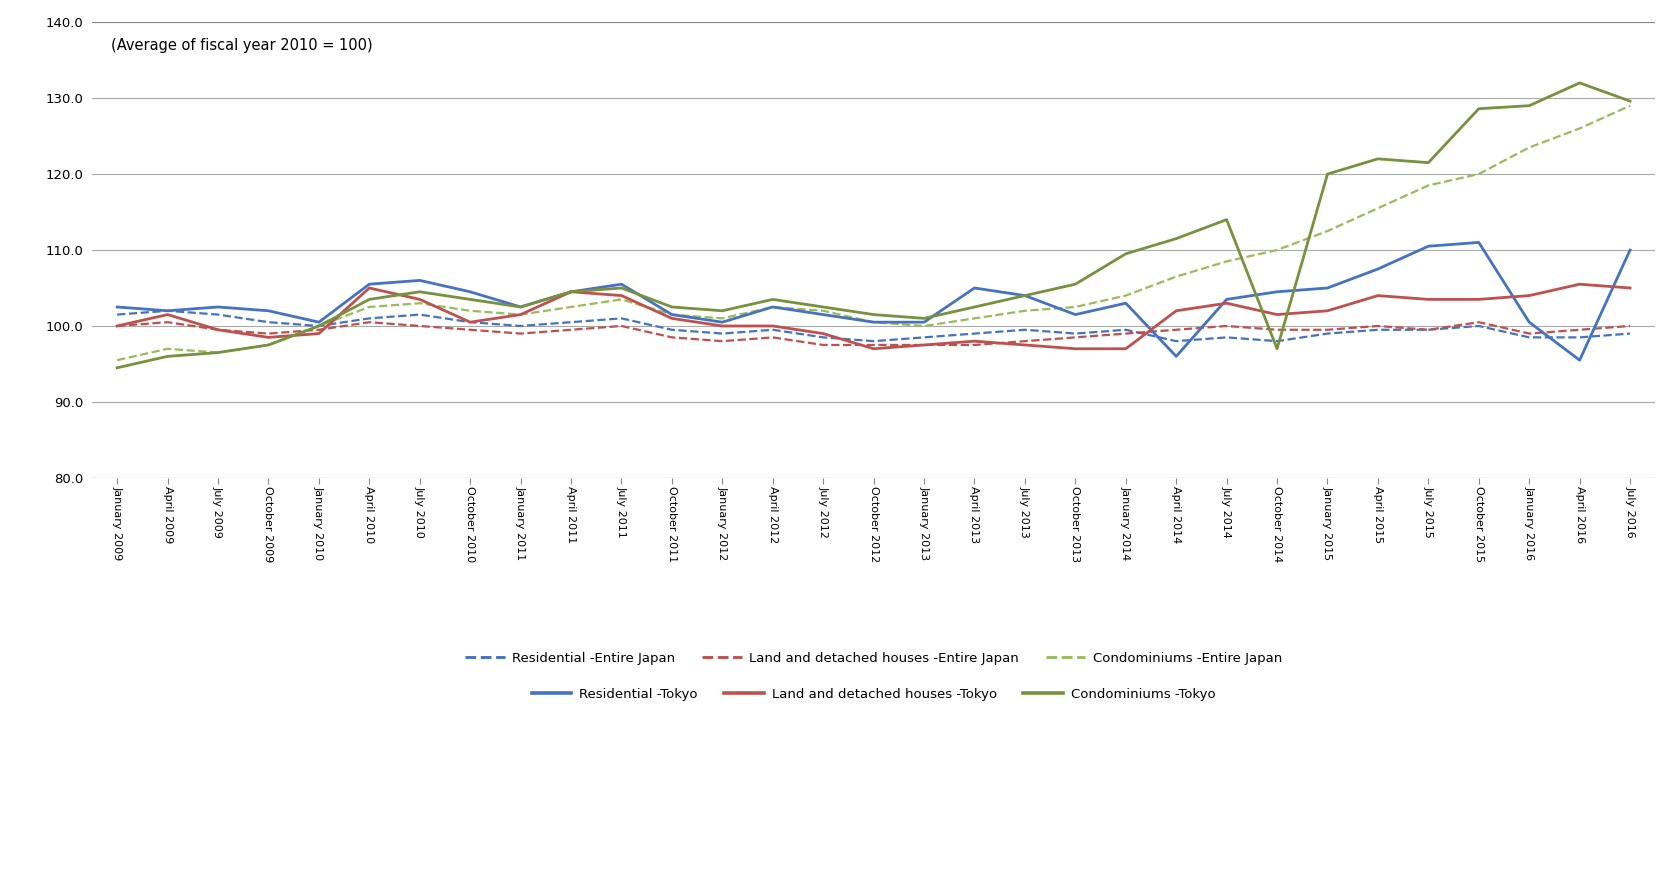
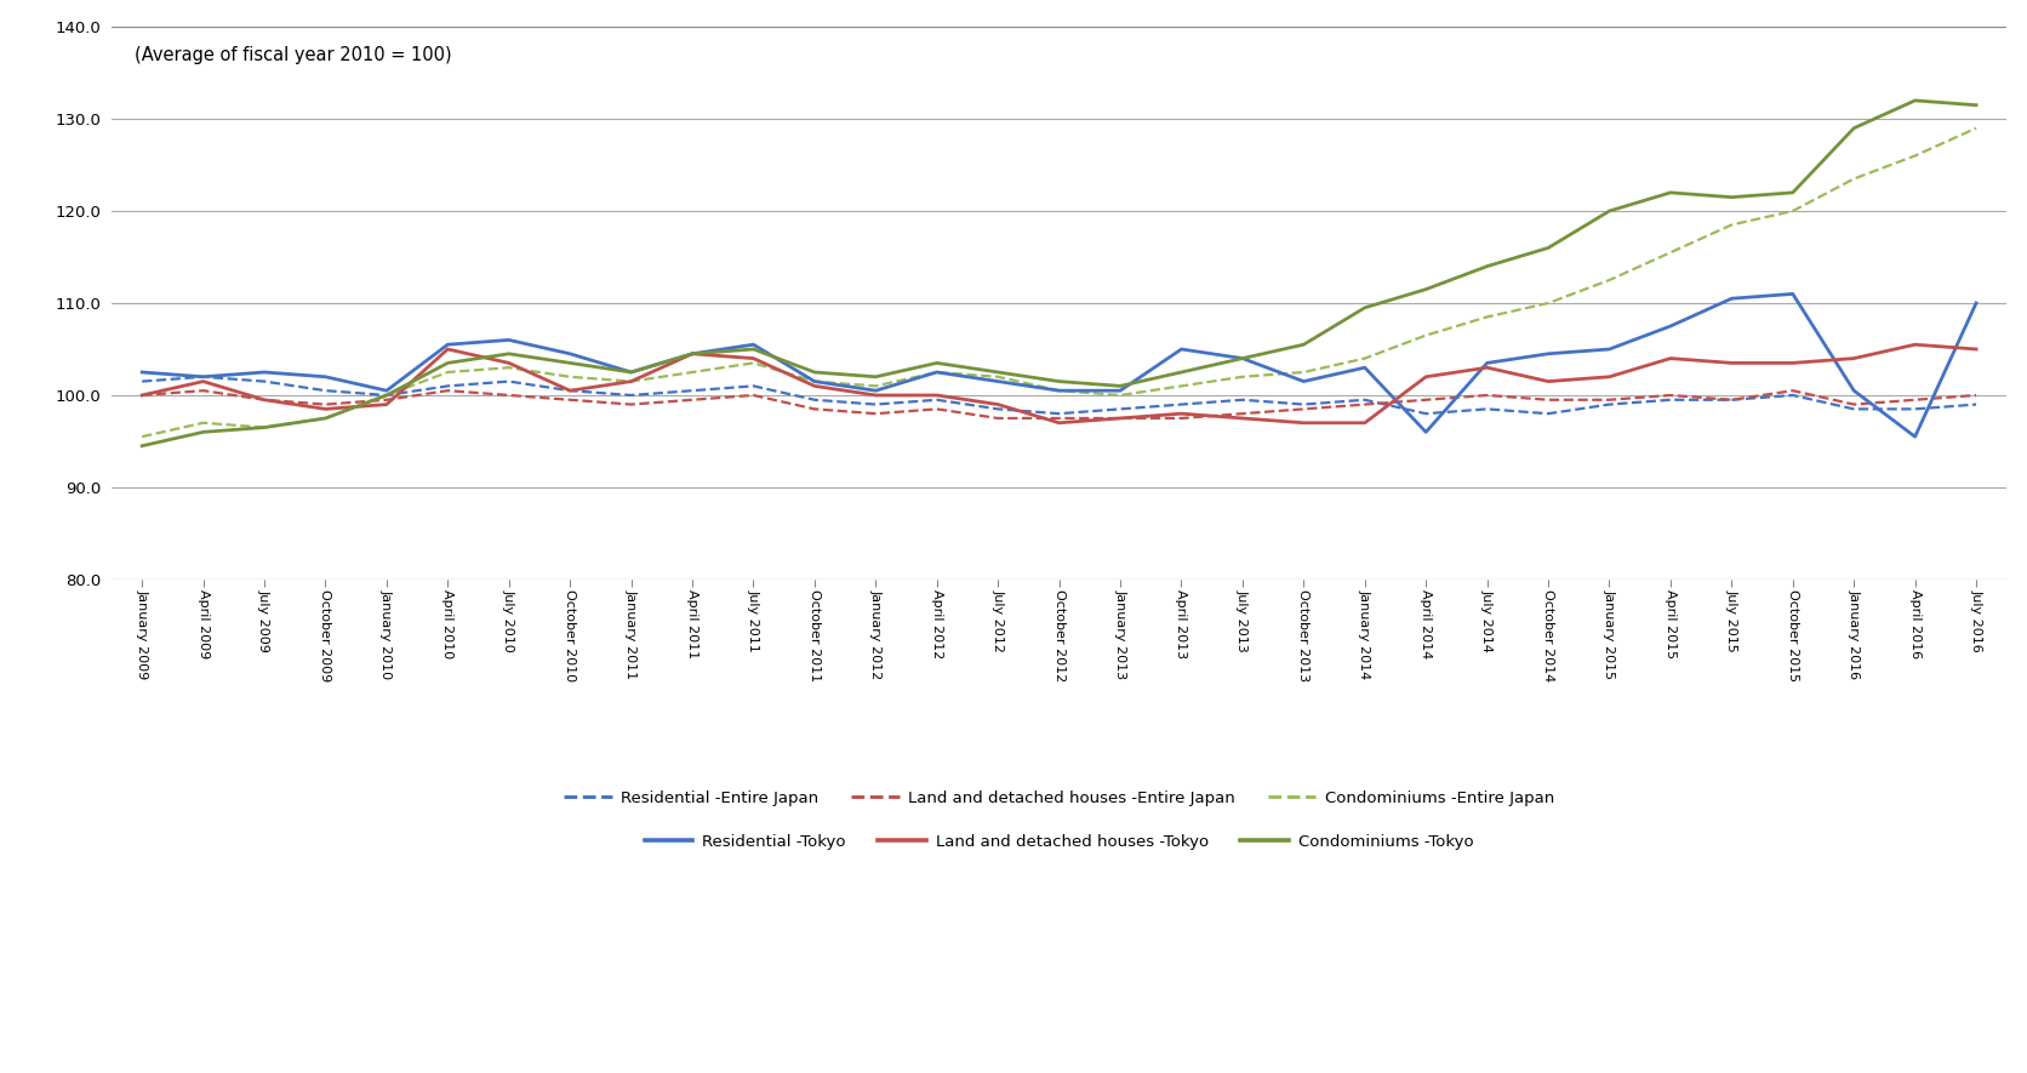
Condominiums -Tokyo/October 2014: 97.0 -> 116.0
Condominiums -Tokyo/October 2015: 128.6 -> 122.0
Condominiums -Tokyo/July 2016: 129.6 -> 131.5
